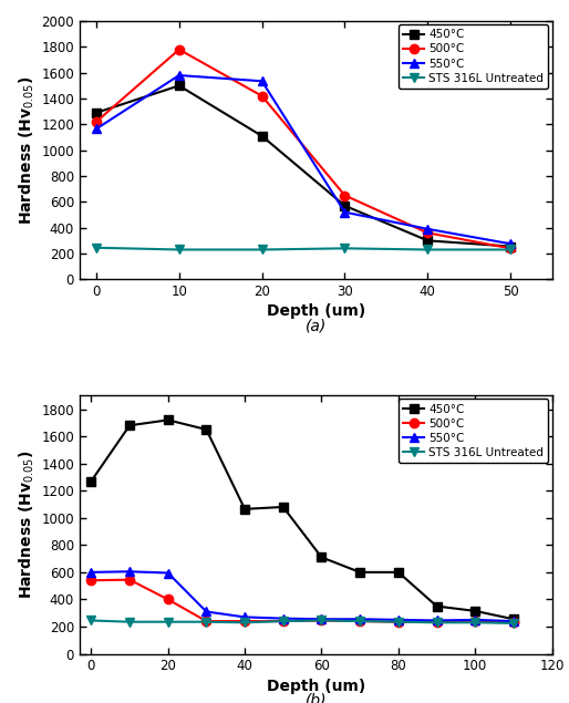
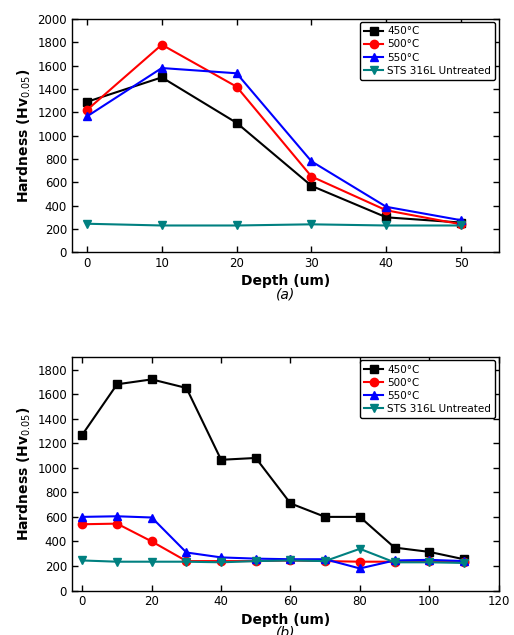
550°C/30: 520 -> 780
550°C/80: 250 -> 180
STS 316L Untreated/80: 240 -> 340
